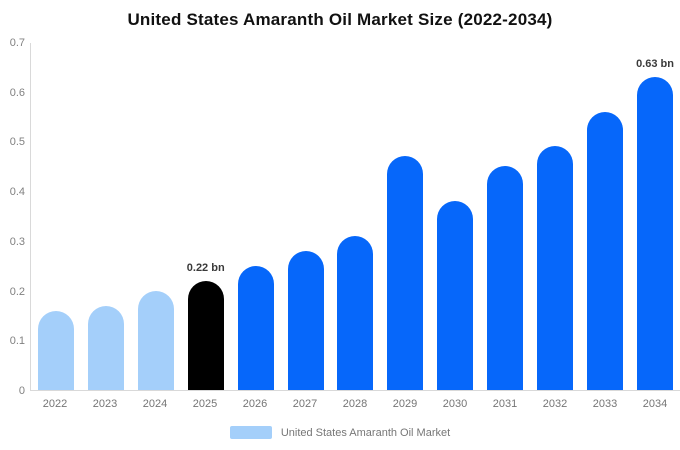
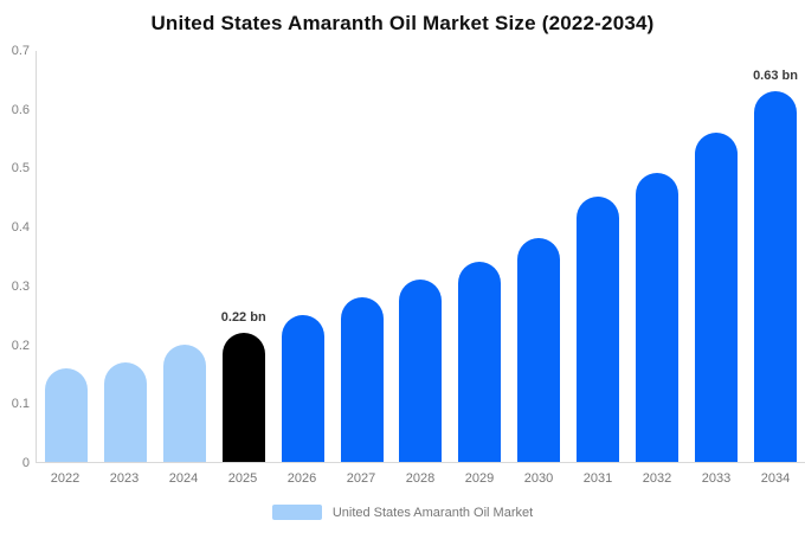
2029: 0.47 -> 0.34
